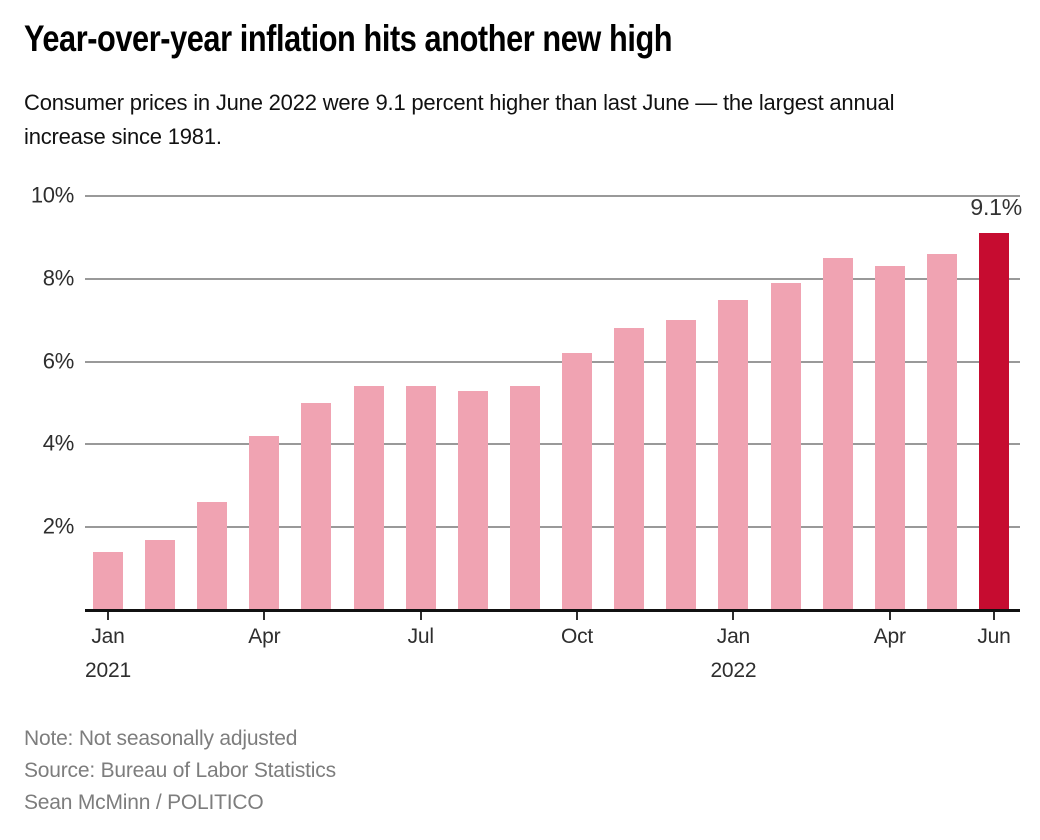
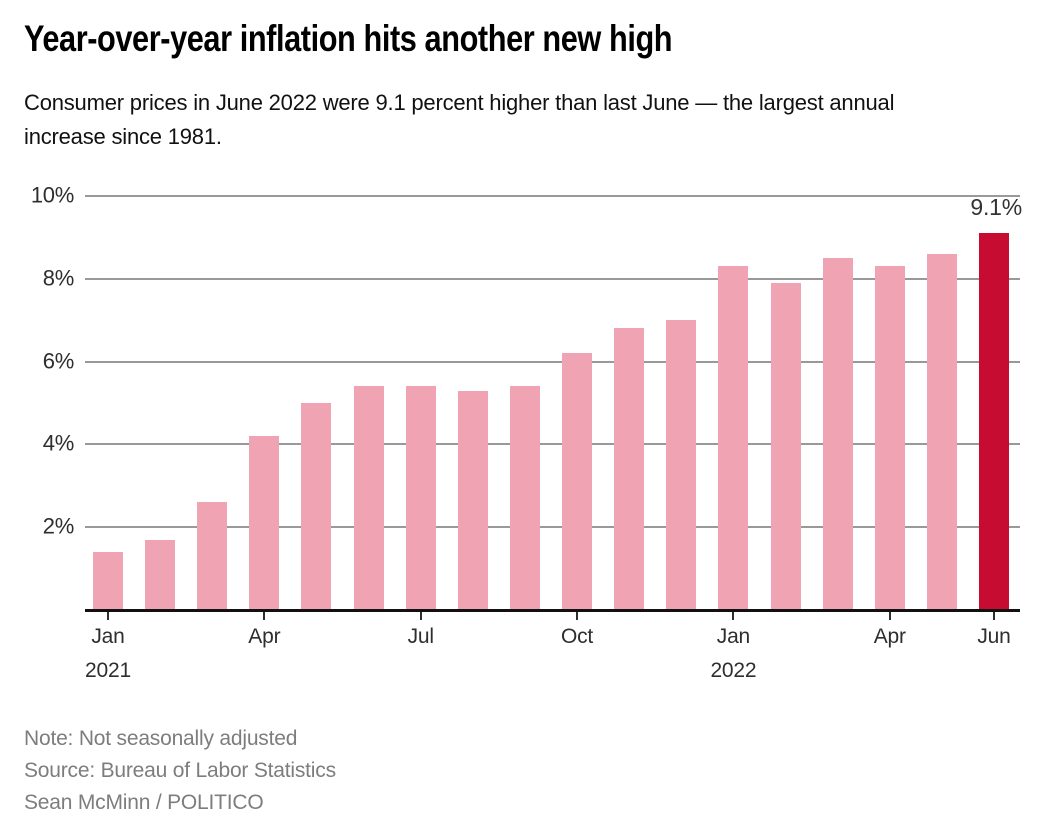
Jan 2022: 7.5% -> 8.3%
